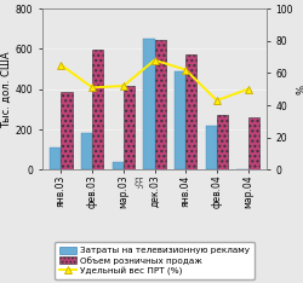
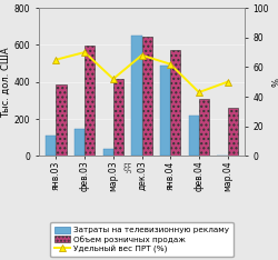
Затраты на телевизионную рекламу/фев.03: 180 -> 140
Удельный вес ПРТ (%)/фев.03: 51 -> 70
Объем розничных продаж/фев.04: 270 -> 310
